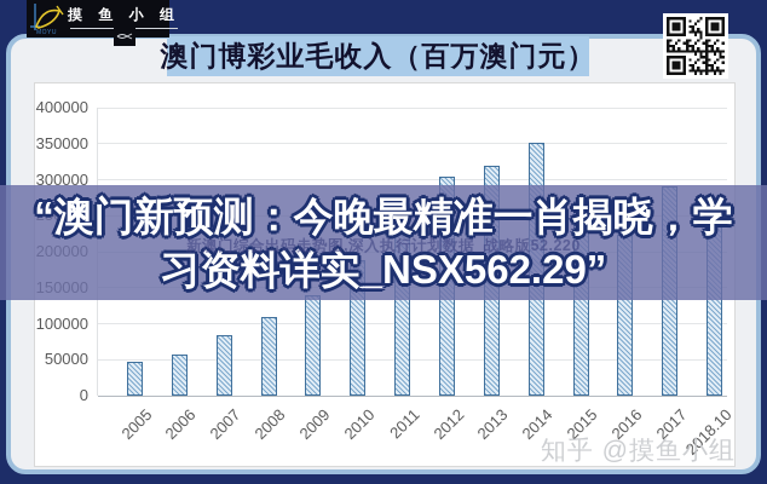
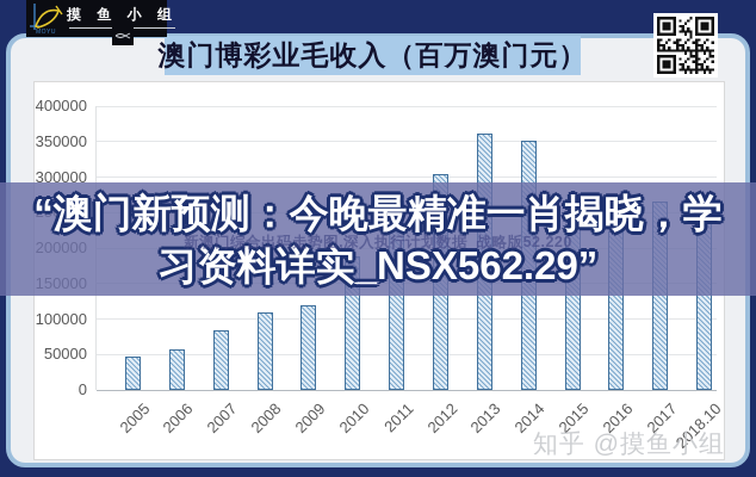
2009: 140000 -> 120000
2013: 320000 -> 360000
2015: 270000 -> 230000
2017: 290000 -> 270000
